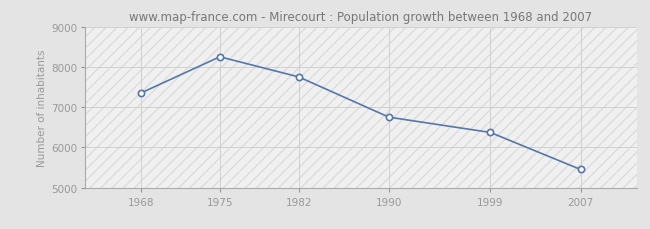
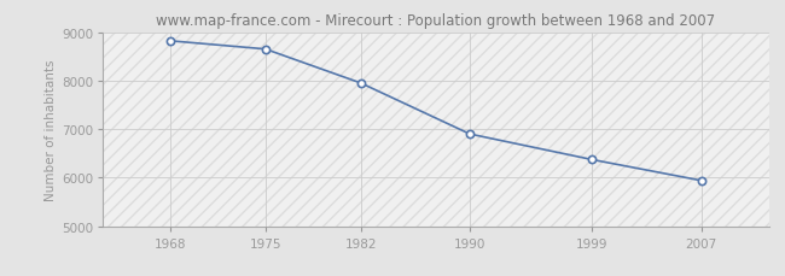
1968: 7350 -> 8820
1975: 8250 -> 8650
1982: 7750 -> 7950
1990: 6750 -> 6900
2007: 5450 -> 5940
